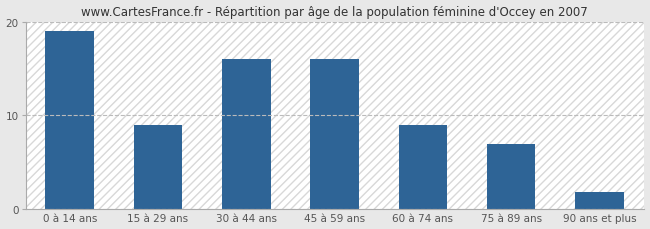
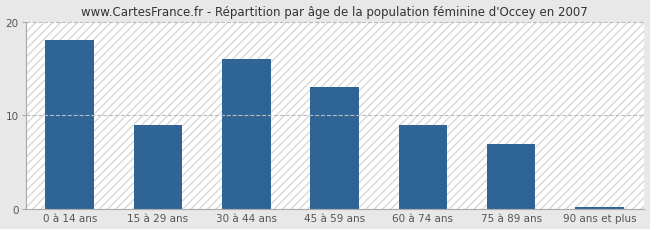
0 à 14 ans: 19.0 -> 18.0
45 à 59 ans: 16.0 -> 13.0
90 ans et plus: 1.8 -> 0.2
